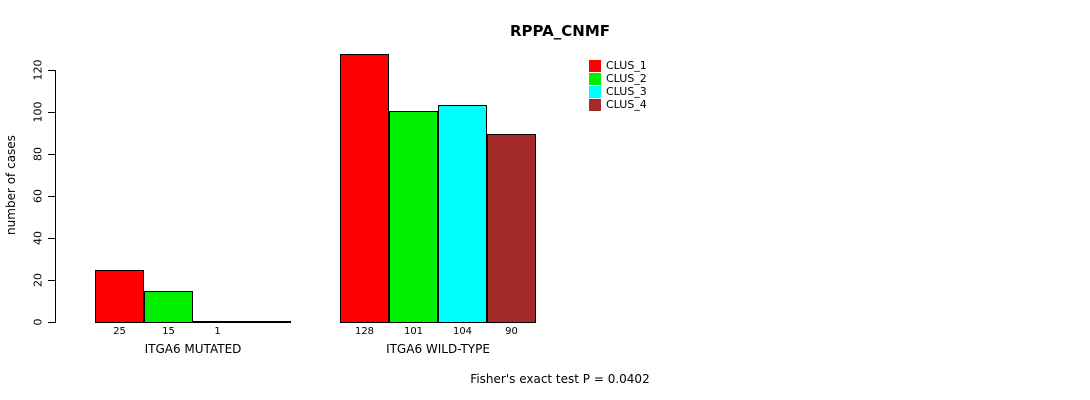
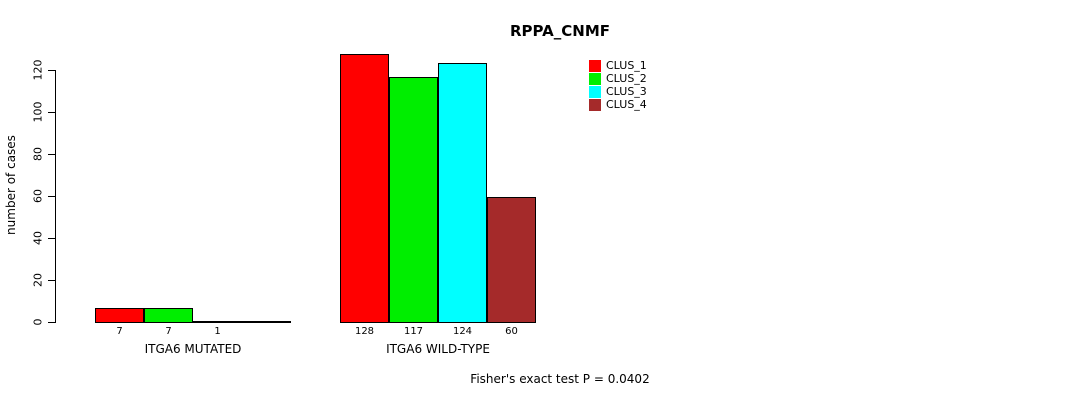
CLUS_1/ITGA6 MUTATED: 25 -> 7
CLUS_2/ITGA6 MUTATED: 15 -> 7
CLUS_2/ITGA6 WILD-TYPE: 101 -> 117
CLUS_3/ITGA6 WILD-TYPE: 104 -> 124
CLUS_4/ITGA6 WILD-TYPE: 90 -> 60
